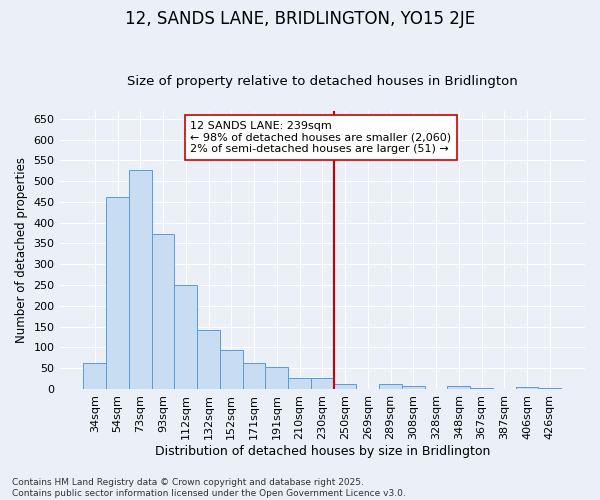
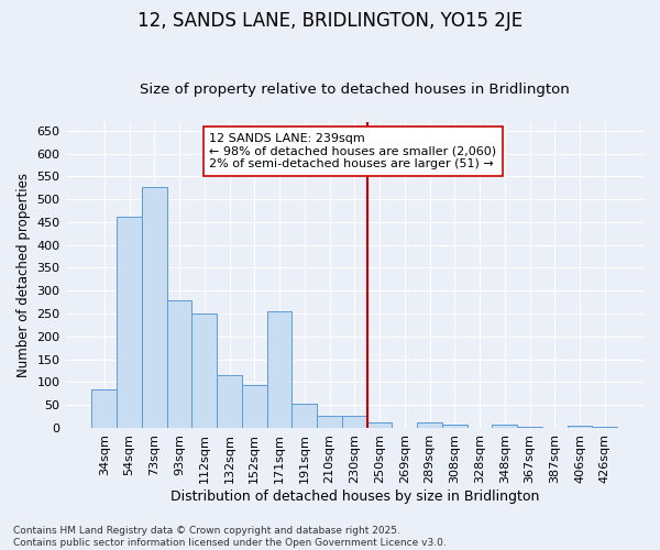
34sqm: 62 -> 85
93sqm: 372 -> 280
132sqm: 142 -> 115
171sqm: 62 -> 255
